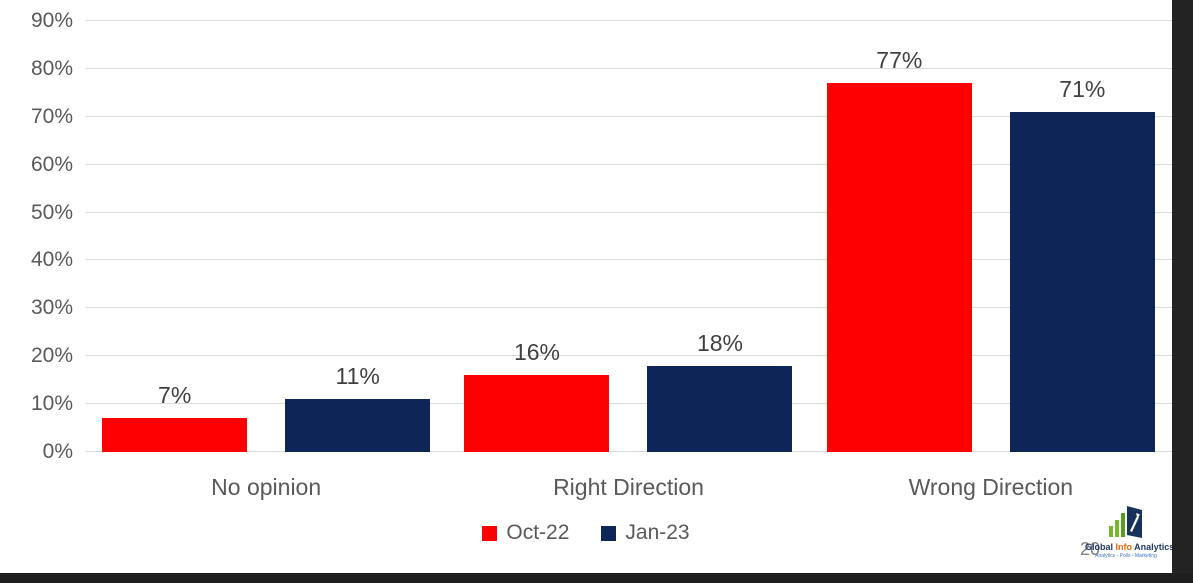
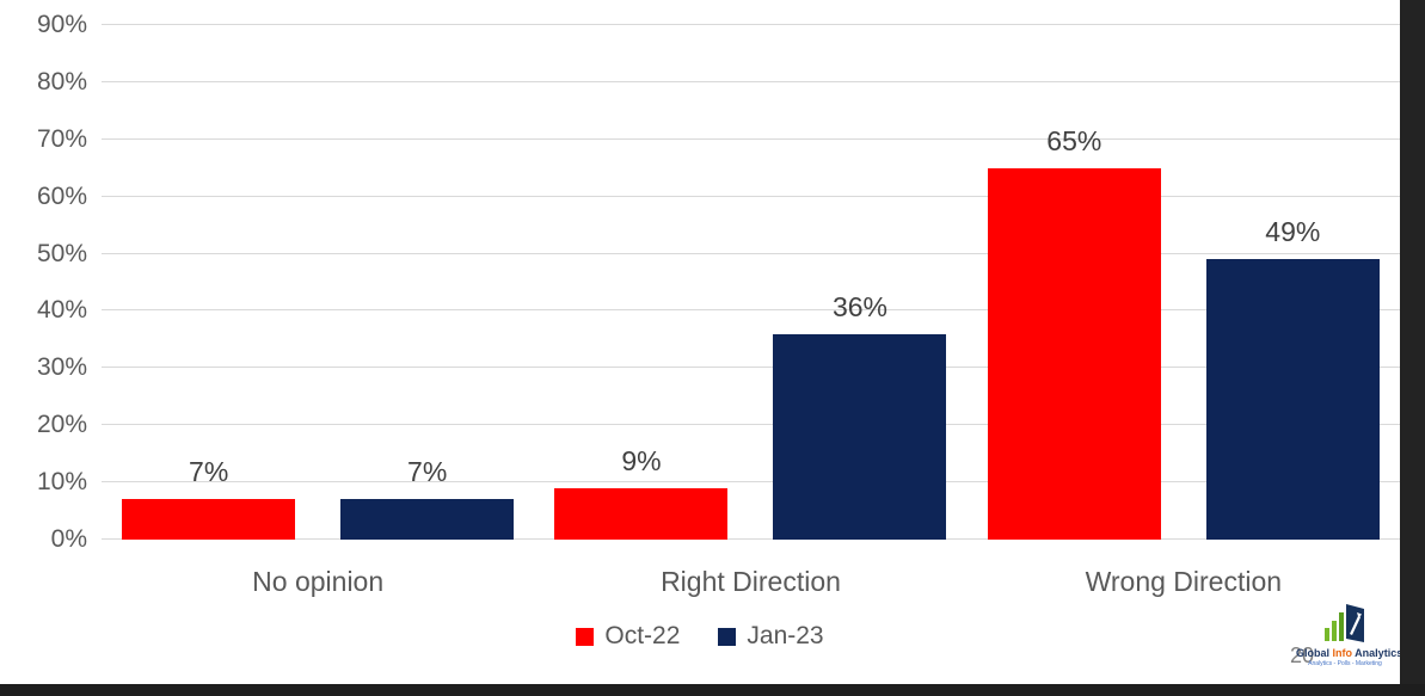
Jan-23/No opinion: 11% -> 7%
Oct-22/Right Direction: 16% -> 9%
Jan-23/Right Direction: 18% -> 36%
Oct-22/Wrong Direction: 77% -> 65%
Jan-23/Wrong Direction: 71% -> 49%
